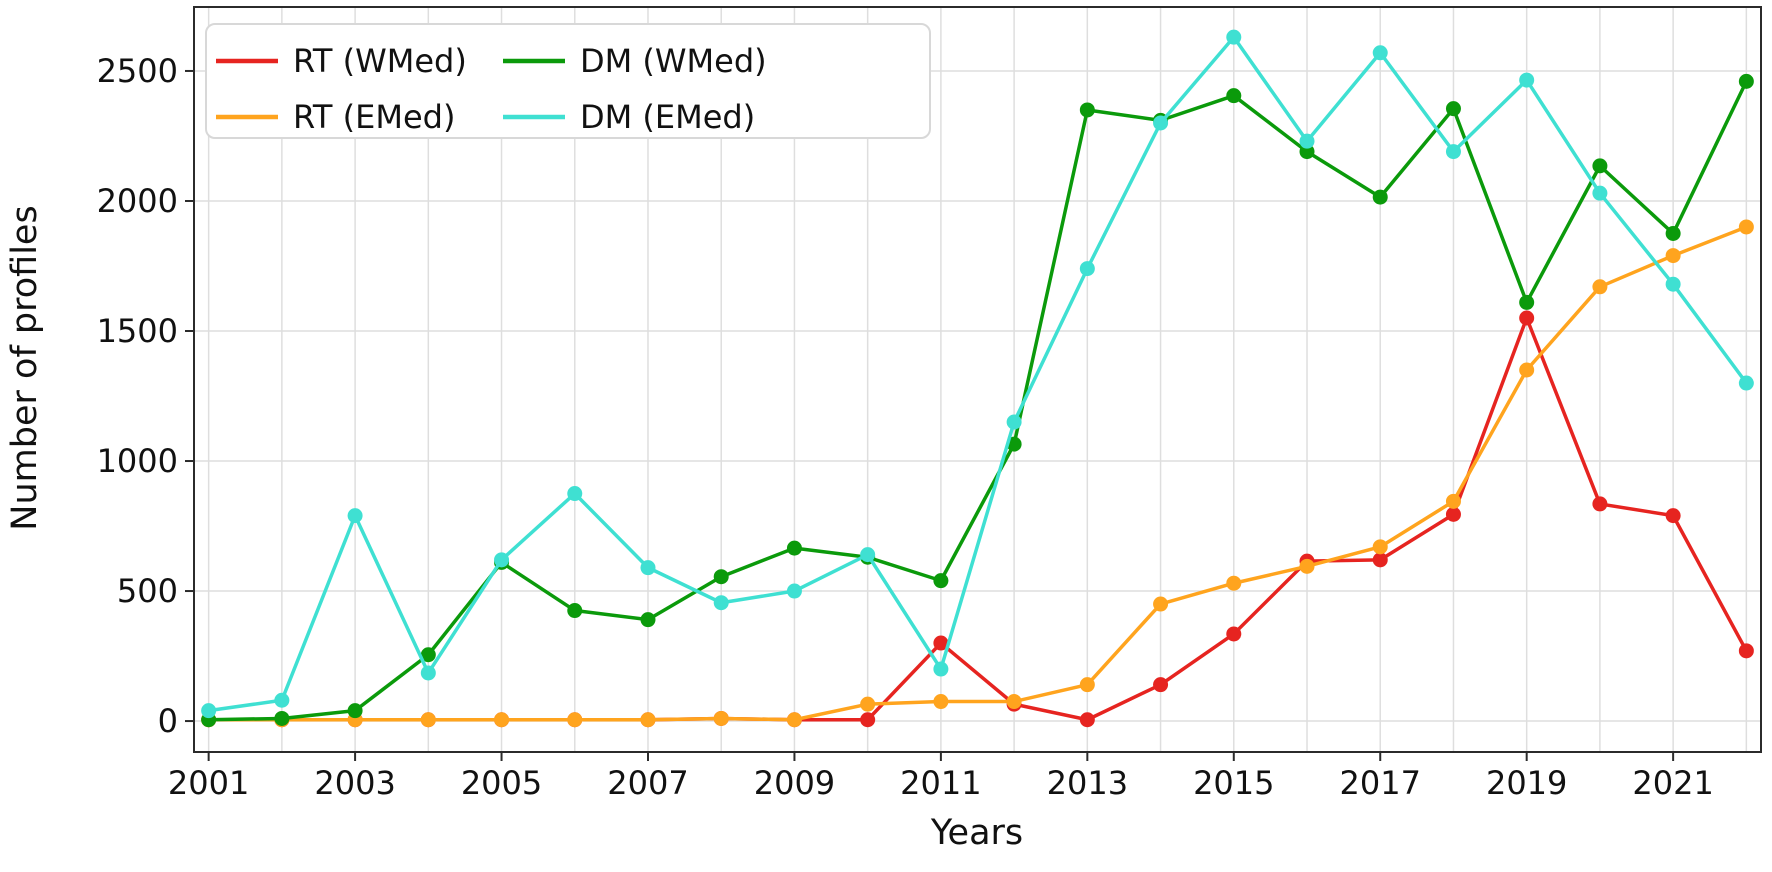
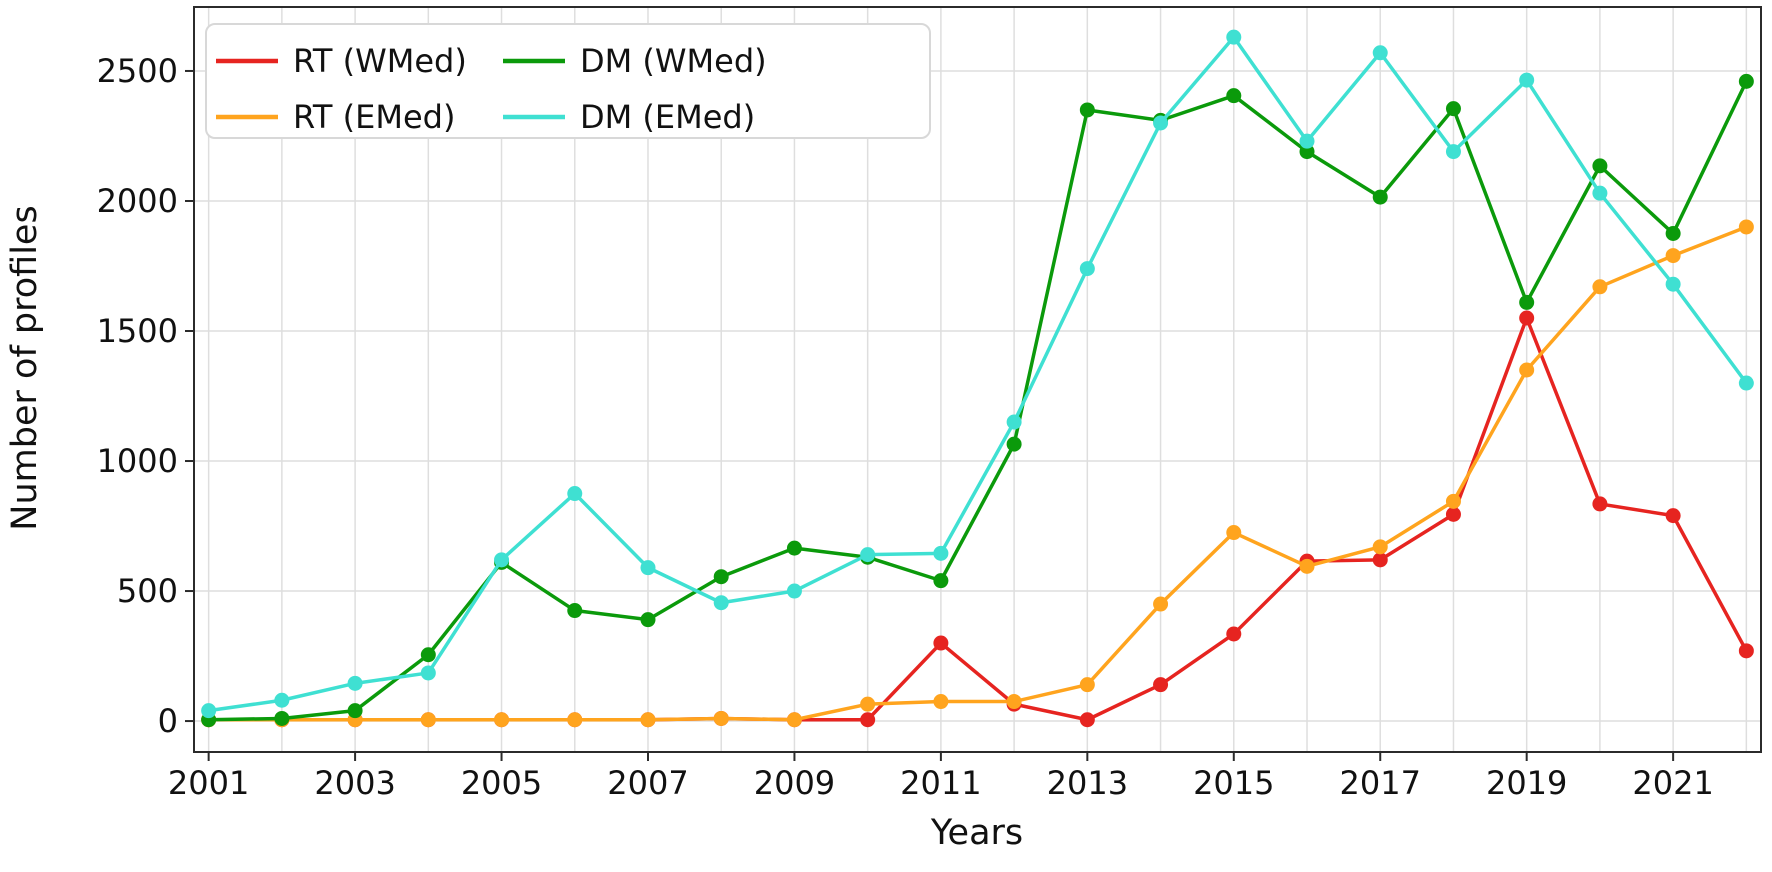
DM (EMed)/2003: 790 -> 140
DM (EMed)/2011: 200 -> 640
RT (EMed)/2015: 530 -> 720
